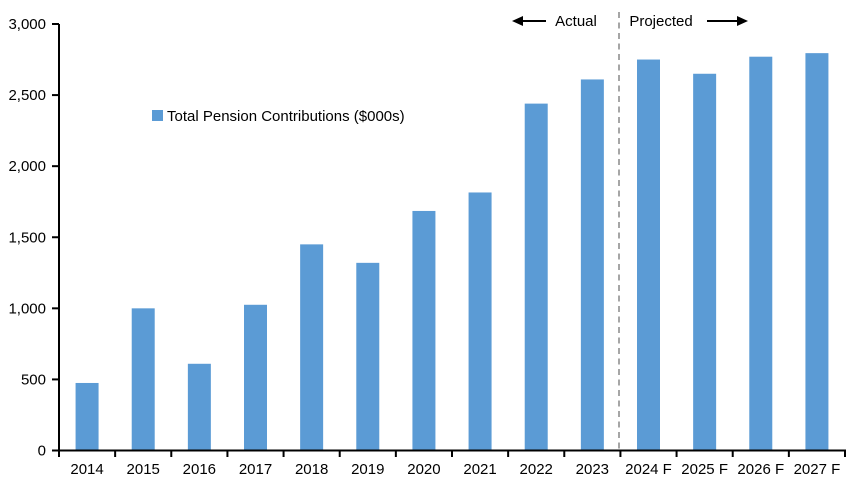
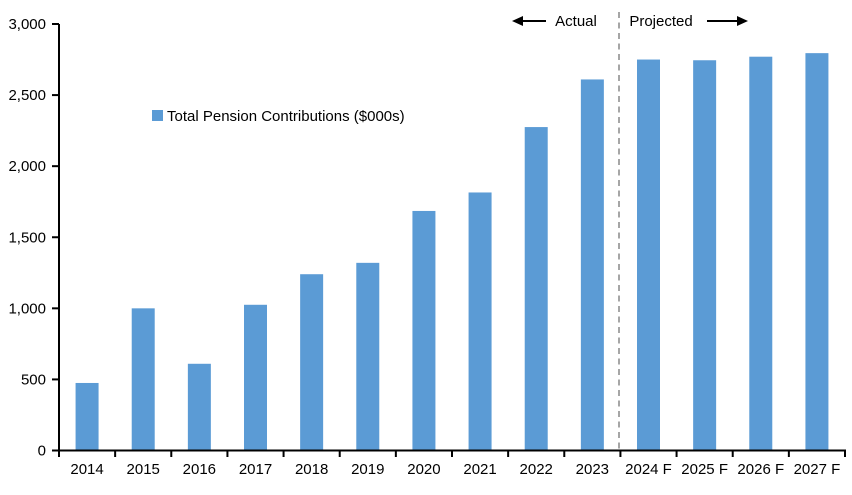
2018: 1450 -> 1240
2022: 2440 -> 2280
2025 F: 2650 -> 2740
